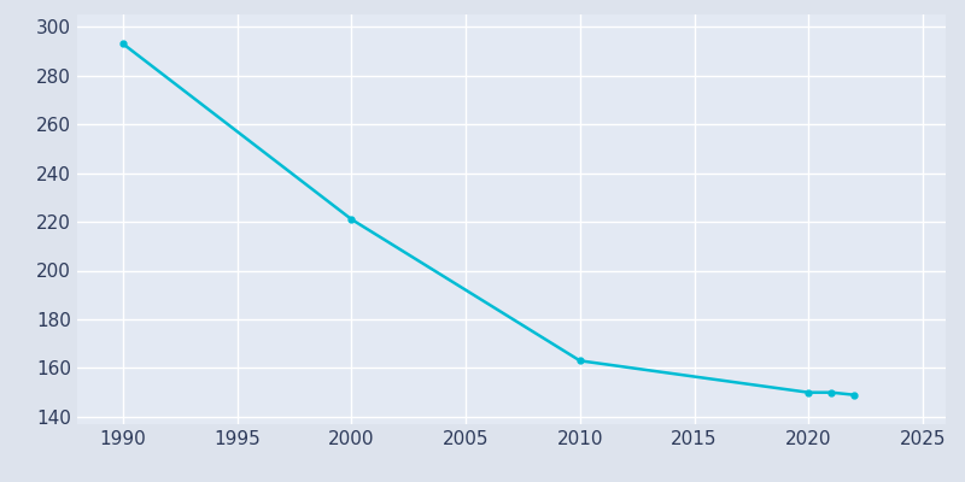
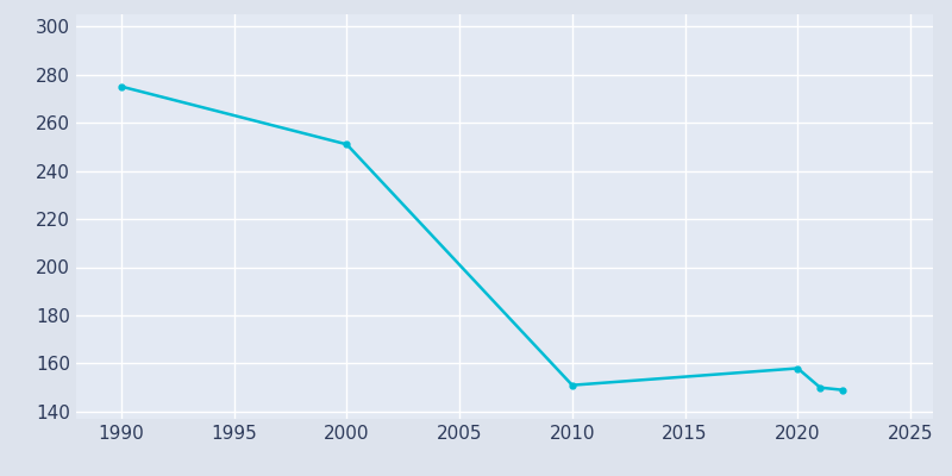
1990: 293 -> 275
2000: 221 -> 251
2010: 163 -> 151
2020: 150 -> 158
